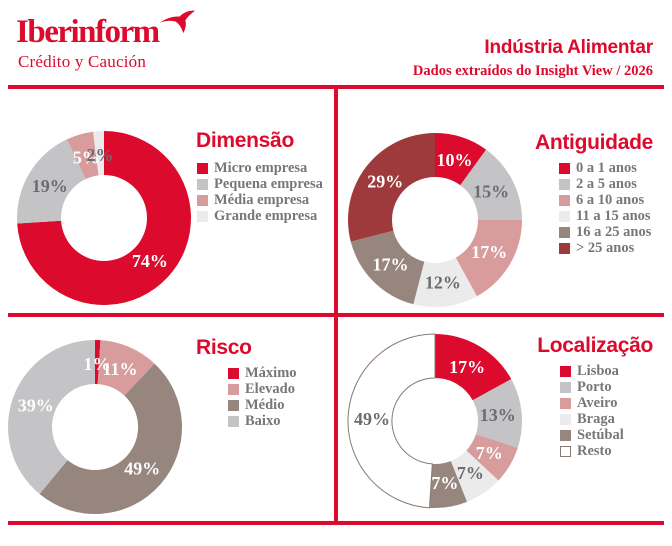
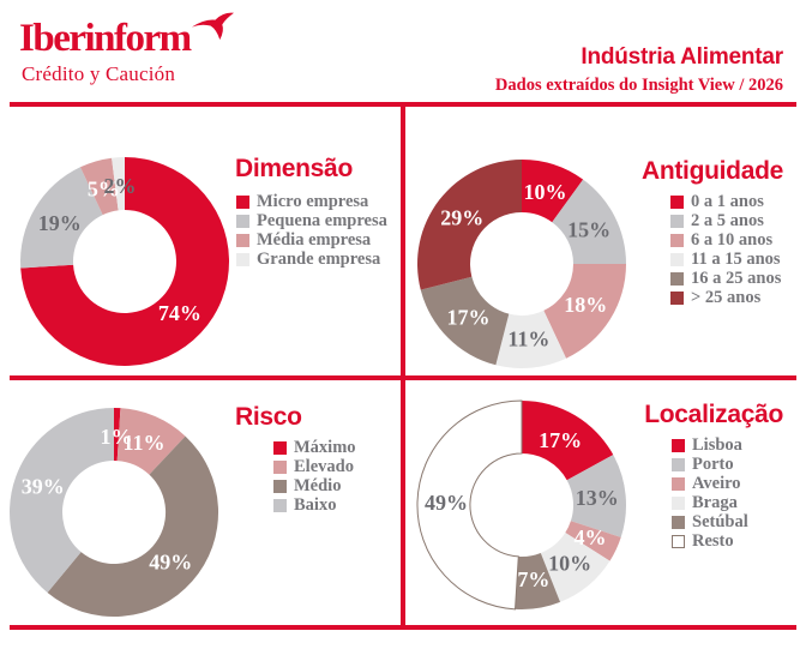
Antiguidade/6 a 10 anos: 17% -> 18%
Antiguidade/11 a 15 anos: 12% -> 11%
Localização/Aveiro: 7% -> 4%
Localização/Braga: 7% -> 10%
